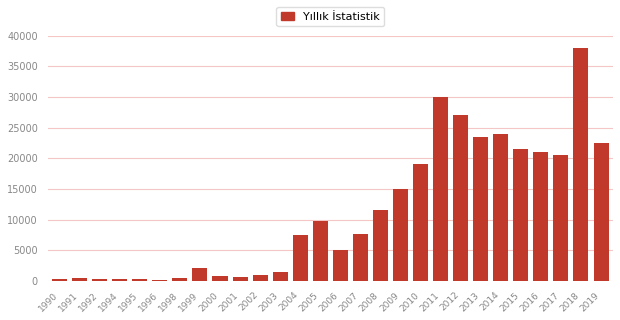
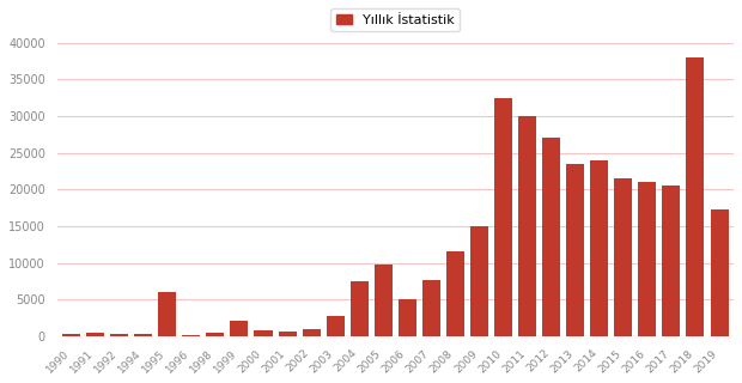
1995: 200 -> 6000
2003: 1500 -> 2800
2010: 19000 -> 32400
2019: 22500 -> 17200
